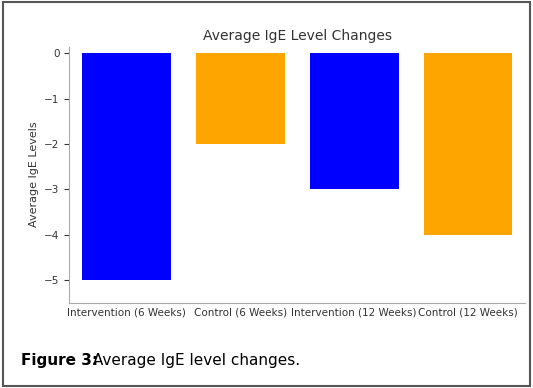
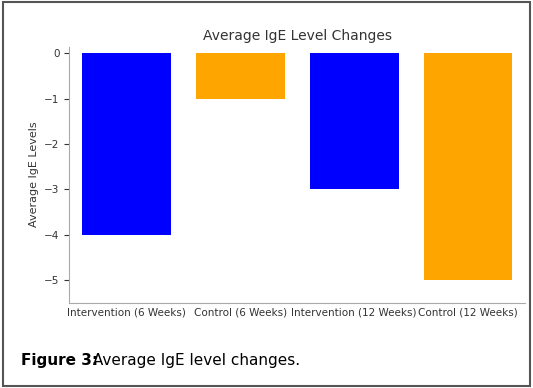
Intervention (6 Weeks): -5 -> -4
Control (6 Weeks): -2 -> -1
Control (12 Weeks): -4 -> -5
